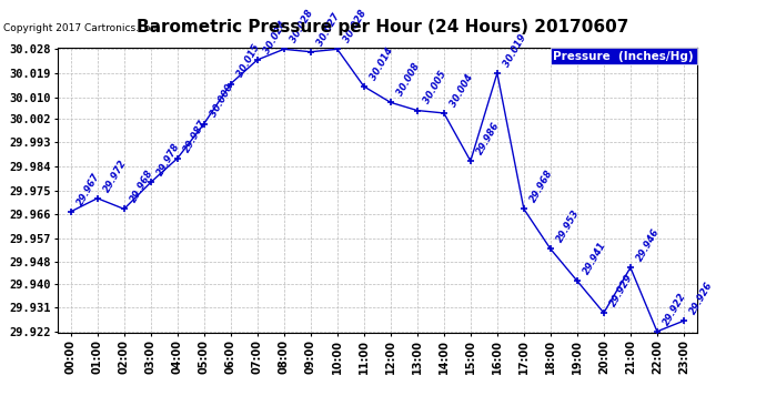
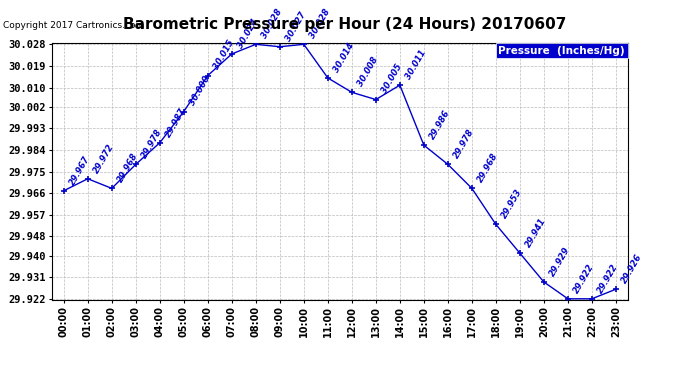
14:00: 30.004 -> 30.011
16:00: 30.019 -> 29.978
21:00: 29.946 -> 29.922
